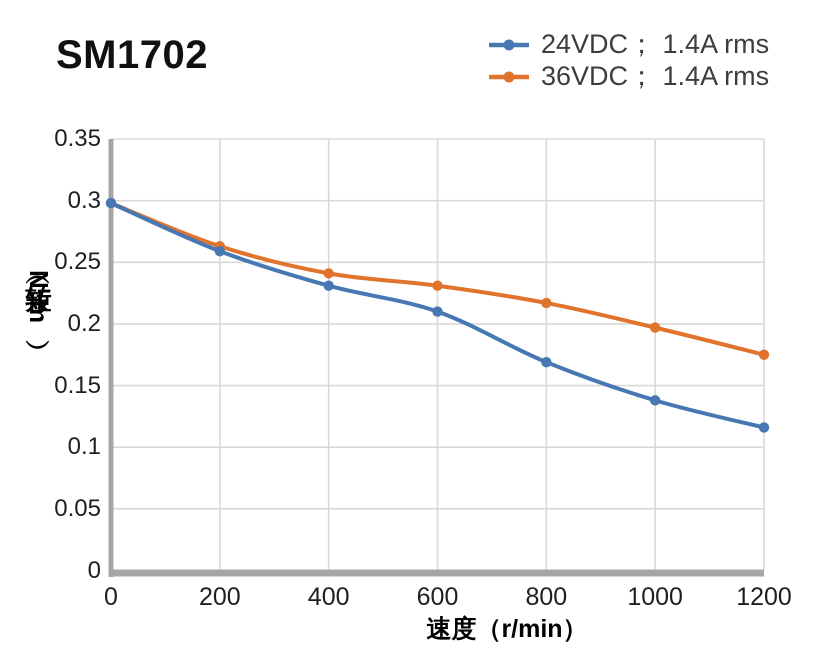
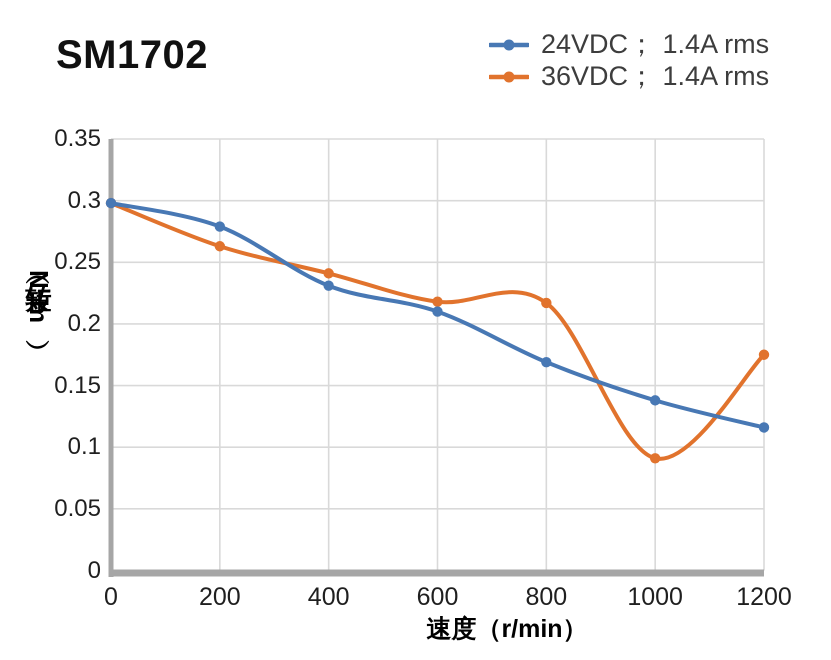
24VDC； 1.4A rms/200: 0.259 -> 0.279
36VDC； 1.4A rms/600: 0.231 -> 0.218
36VDC； 1.4A rms/1000: 0.197 -> 0.091
